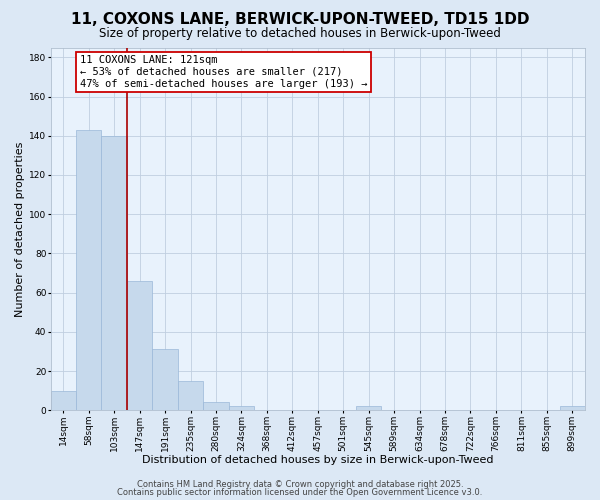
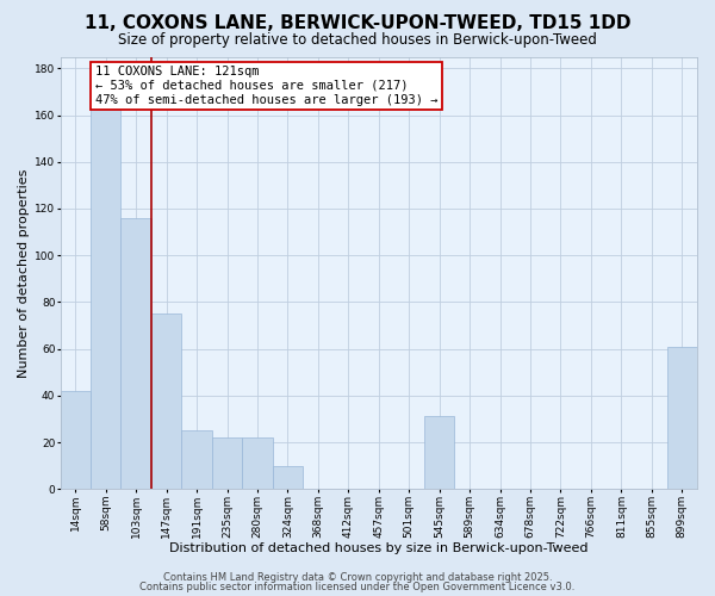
14sqm: 10 -> 42
58sqm: 143 -> 163
103sqm: 140 -> 116
147sqm: 66 -> 75
191sqm: 31 -> 25
235sqm: 15 -> 22
280sqm: 4 -> 22
324sqm: 2 -> 10
545sqm: 2 -> 31
899sqm: 2 -> 61
